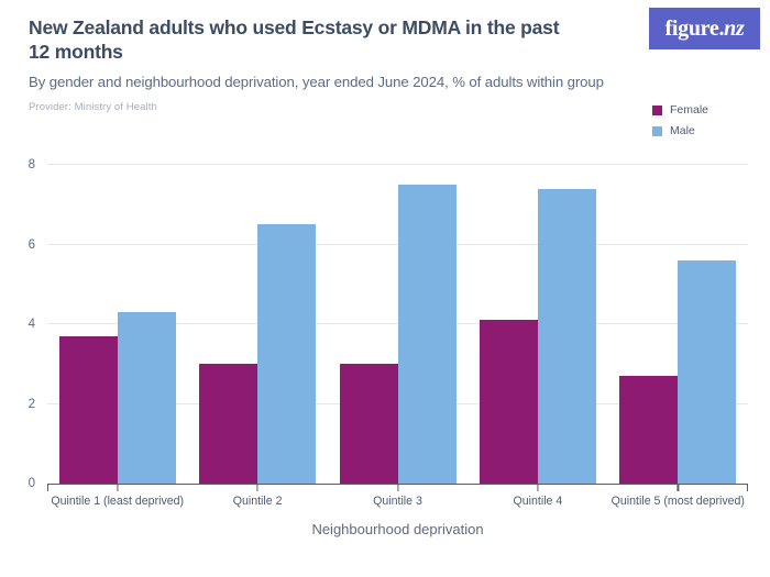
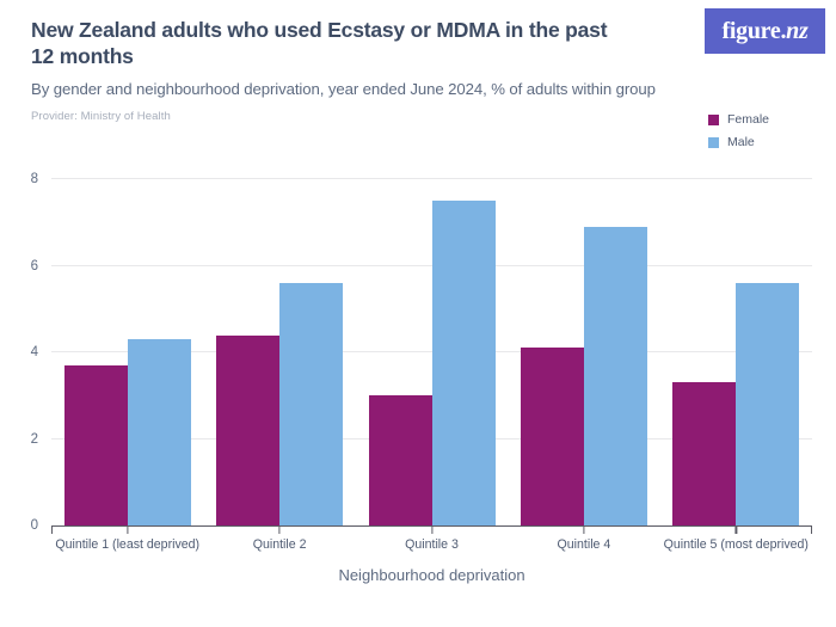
Female/Quintile 2: 3.0 -> 4.4
Male/Quintile 2: 6.5 -> 5.6
Male/Quintile 4: 7.4 -> 6.9
Female/Quintile 5 (most deprived): 2.7 -> 3.3
